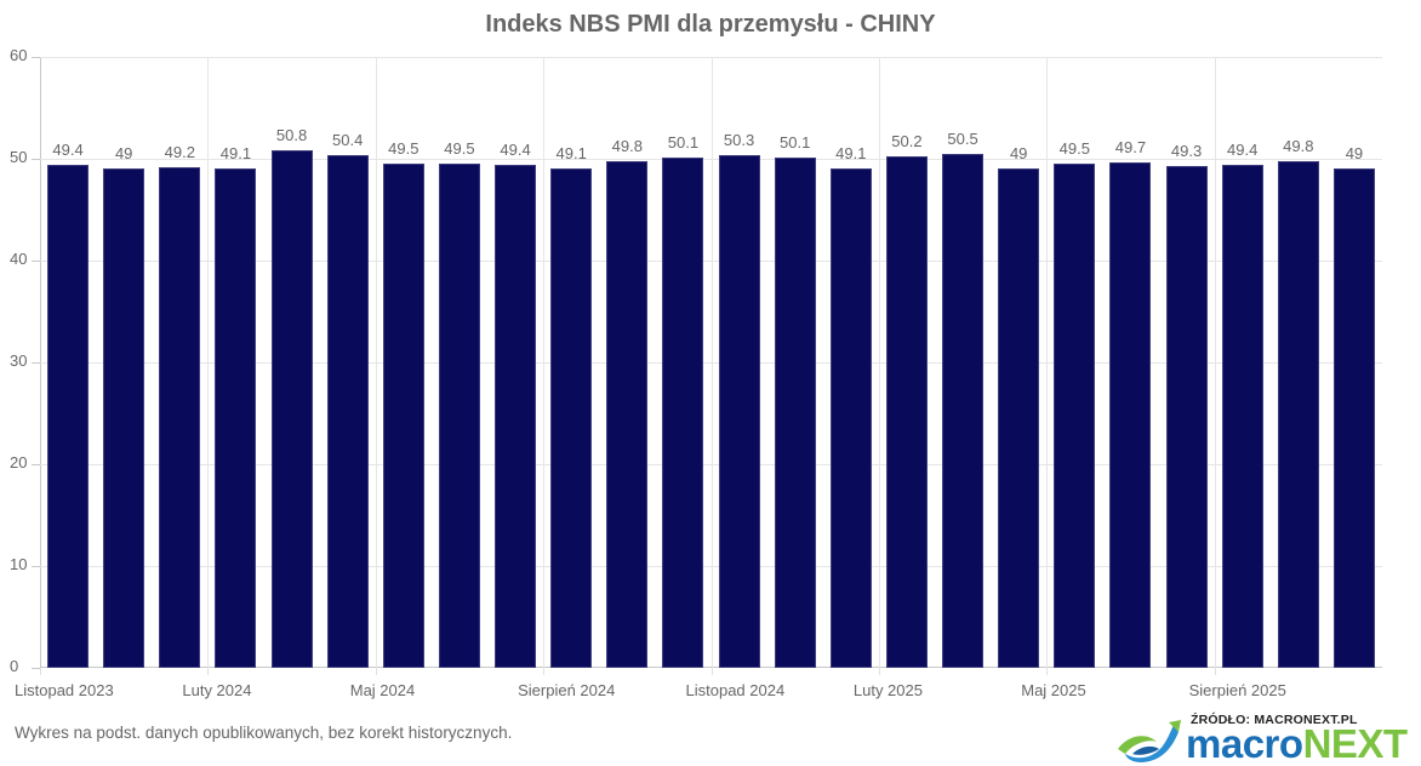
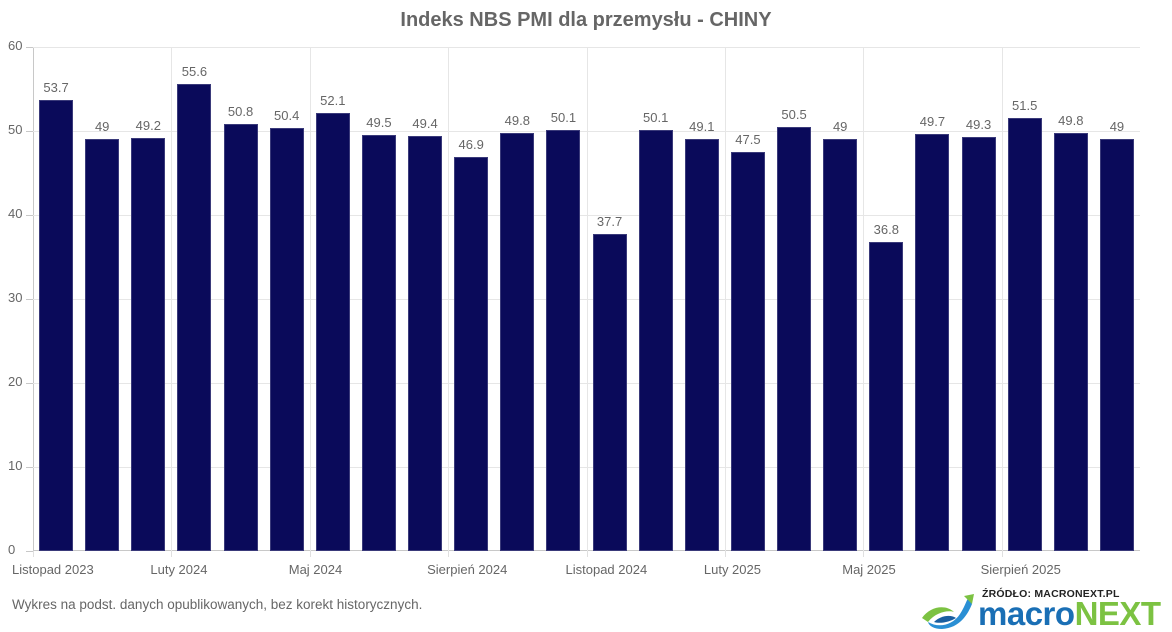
Listopad 2023: 49.4 -> 53.7
Luty 2024: 49.1 -> 55.6
Maj 2024: 49.5 -> 52.1
Sierpień 2024: 49.1 -> 46.9
Listopad 2024: 50.3 -> 37.7
Luty 2025: 50.2 -> 47.5
Maj 2025: 49.5 -> 36.8
Sierpień 2025: 49.4 -> 51.5
